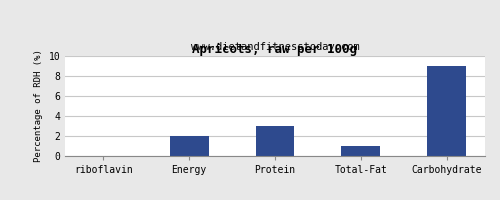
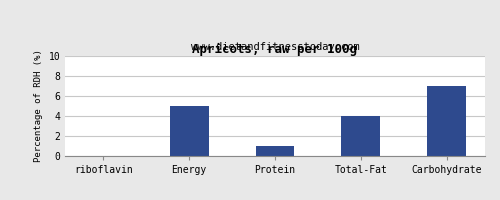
Energy: 2 -> 5
Protein: 3 -> 1
Total-Fat: 1 -> 4
Carbohydrate: 9 -> 7
